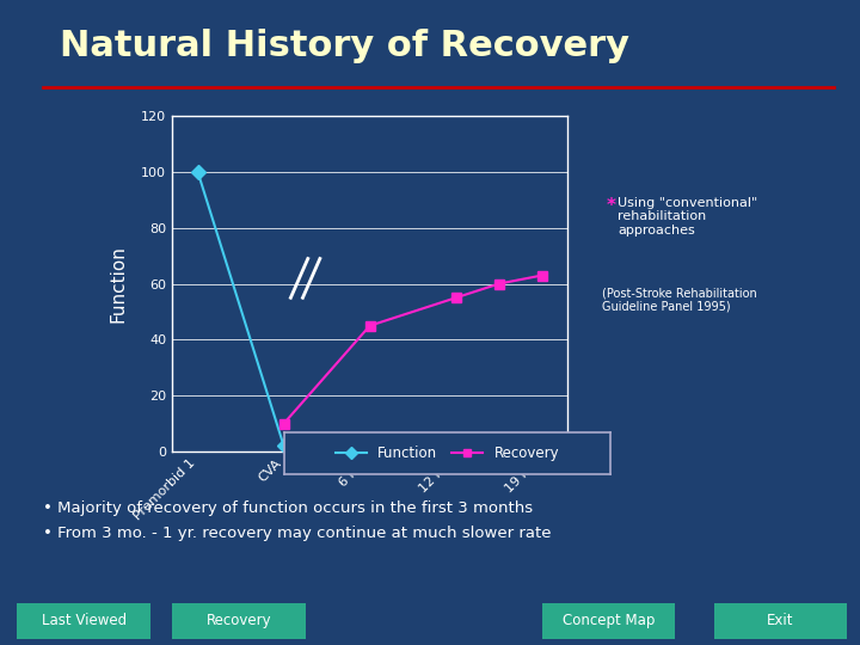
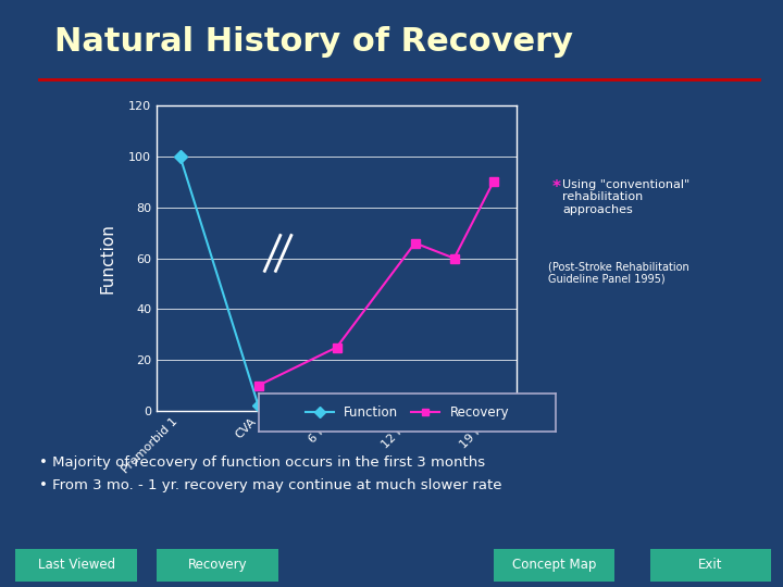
6 mo: 45 -> 25
12 mo: 55 -> 66
19 mo: 63 -> 90
